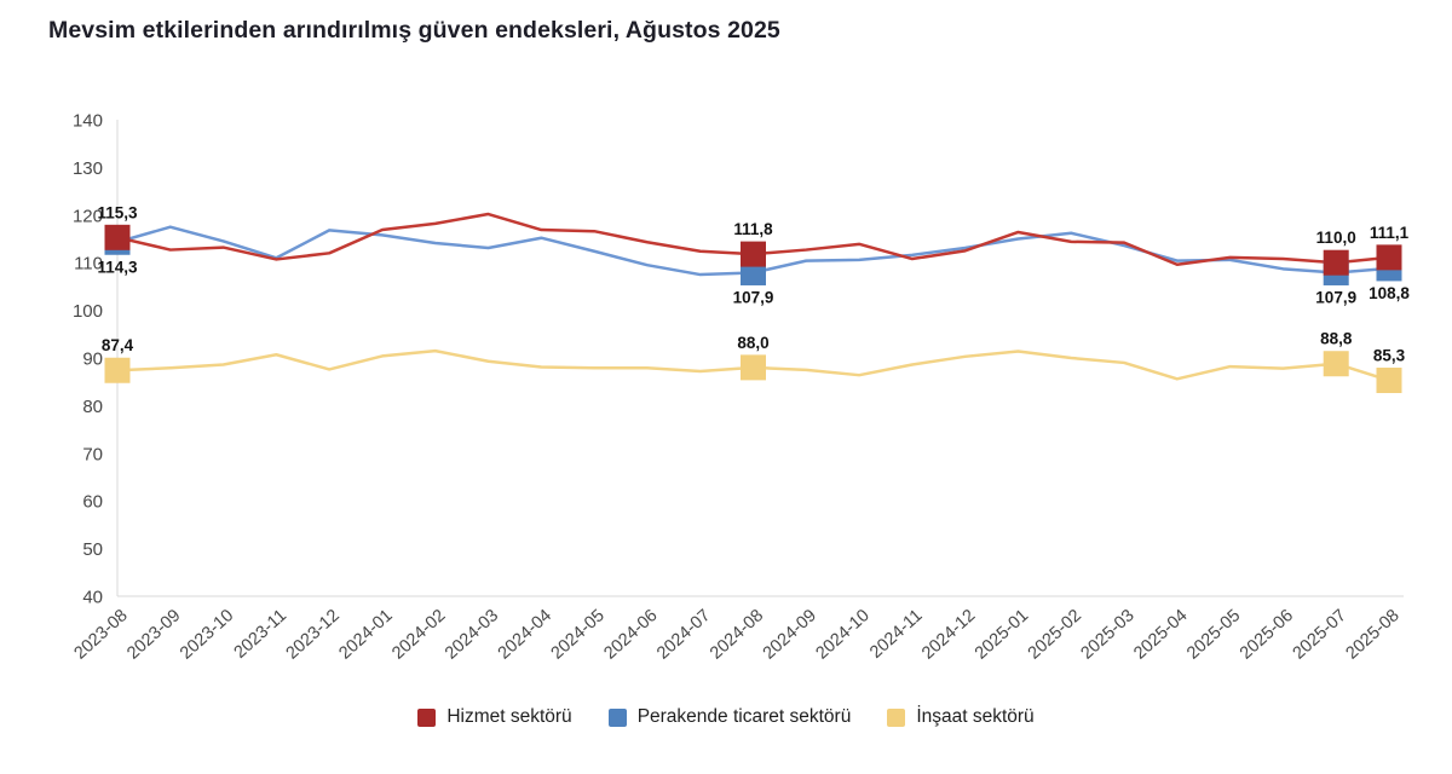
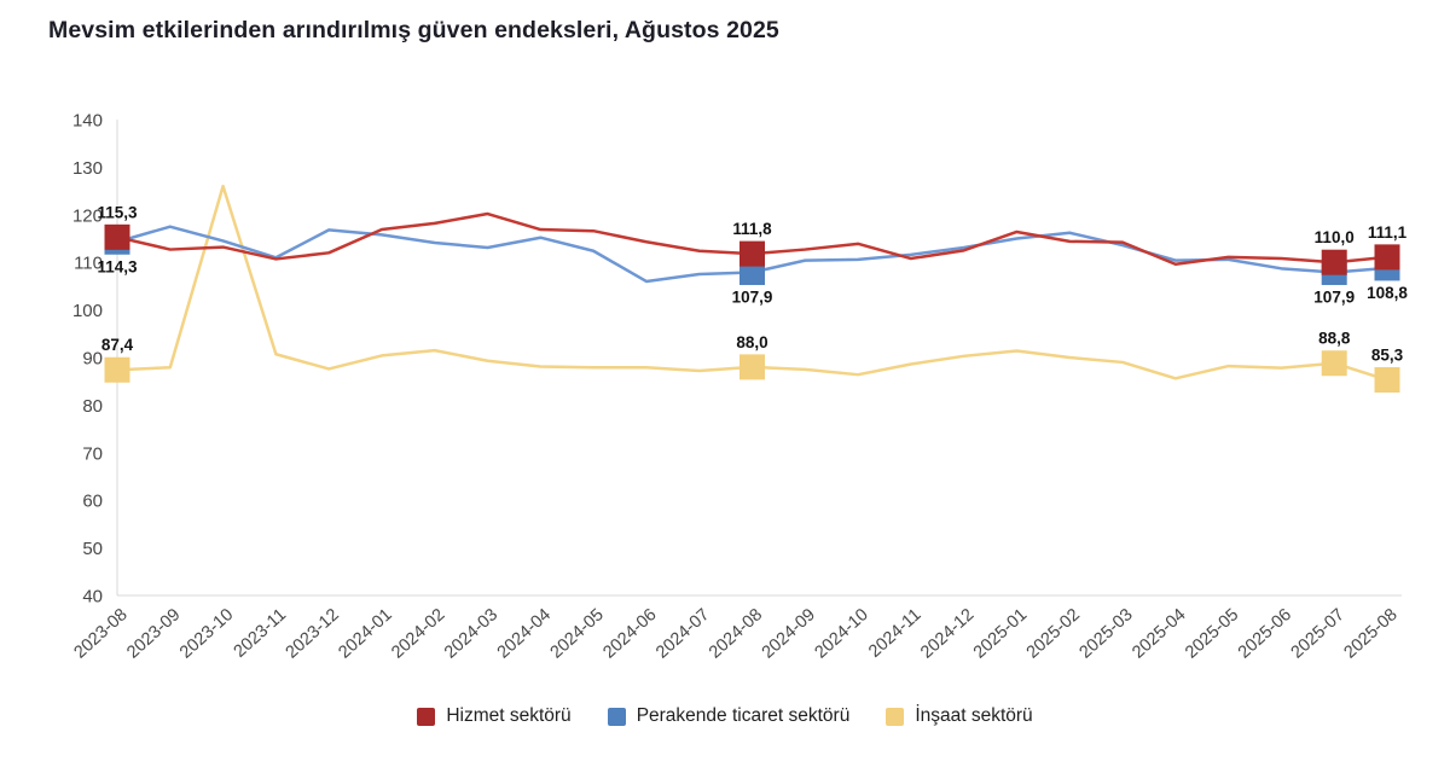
İnşaat sektörü/2023-10: 89 -> 126
Perakende ticaret sektörü/2024-06: 110 -> 106
